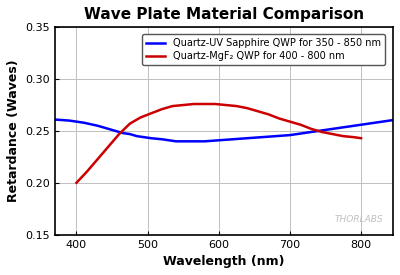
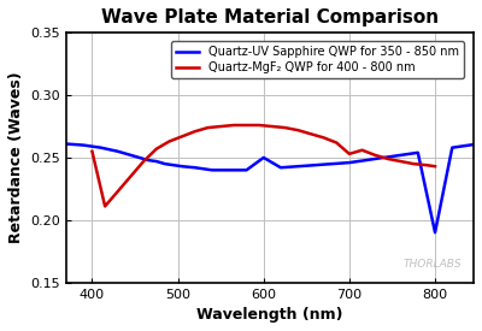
Quartz-MgF₂ QWP for 400 - 800 nm/400: 0.200 -> 0.255
Quartz-UV Sapphire QWP for 350 - 850 nm/600: 0.241 -> 0.250
Quartz-MgF₂ QWP for 400 - 800 nm/700: 0.259 -> 0.253
Quartz-UV Sapphire QWP for 350 - 850 nm/800: 0.256 -> 0.190
